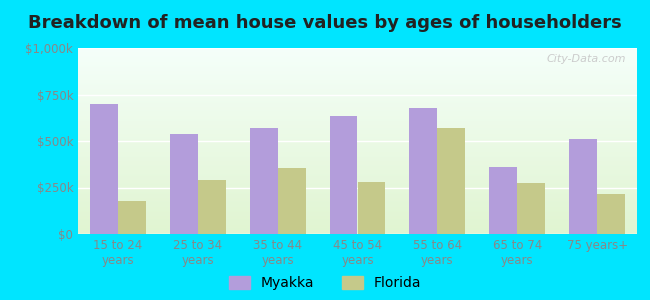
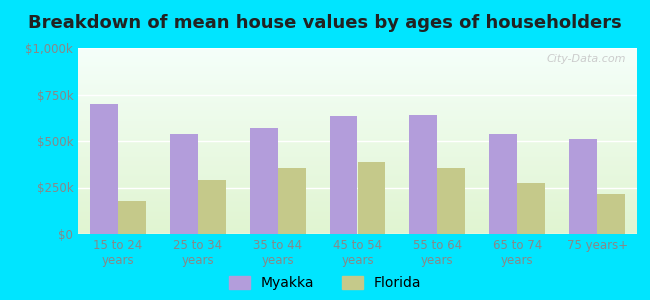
Florida/45 to 54 years: $280k -> $380k
Myakka/55 to 64 years: $680k -> $640k
Florida/55 to 64 years: $570k -> $360k
Myakka/65 to 74 years: $360k -> $540k
